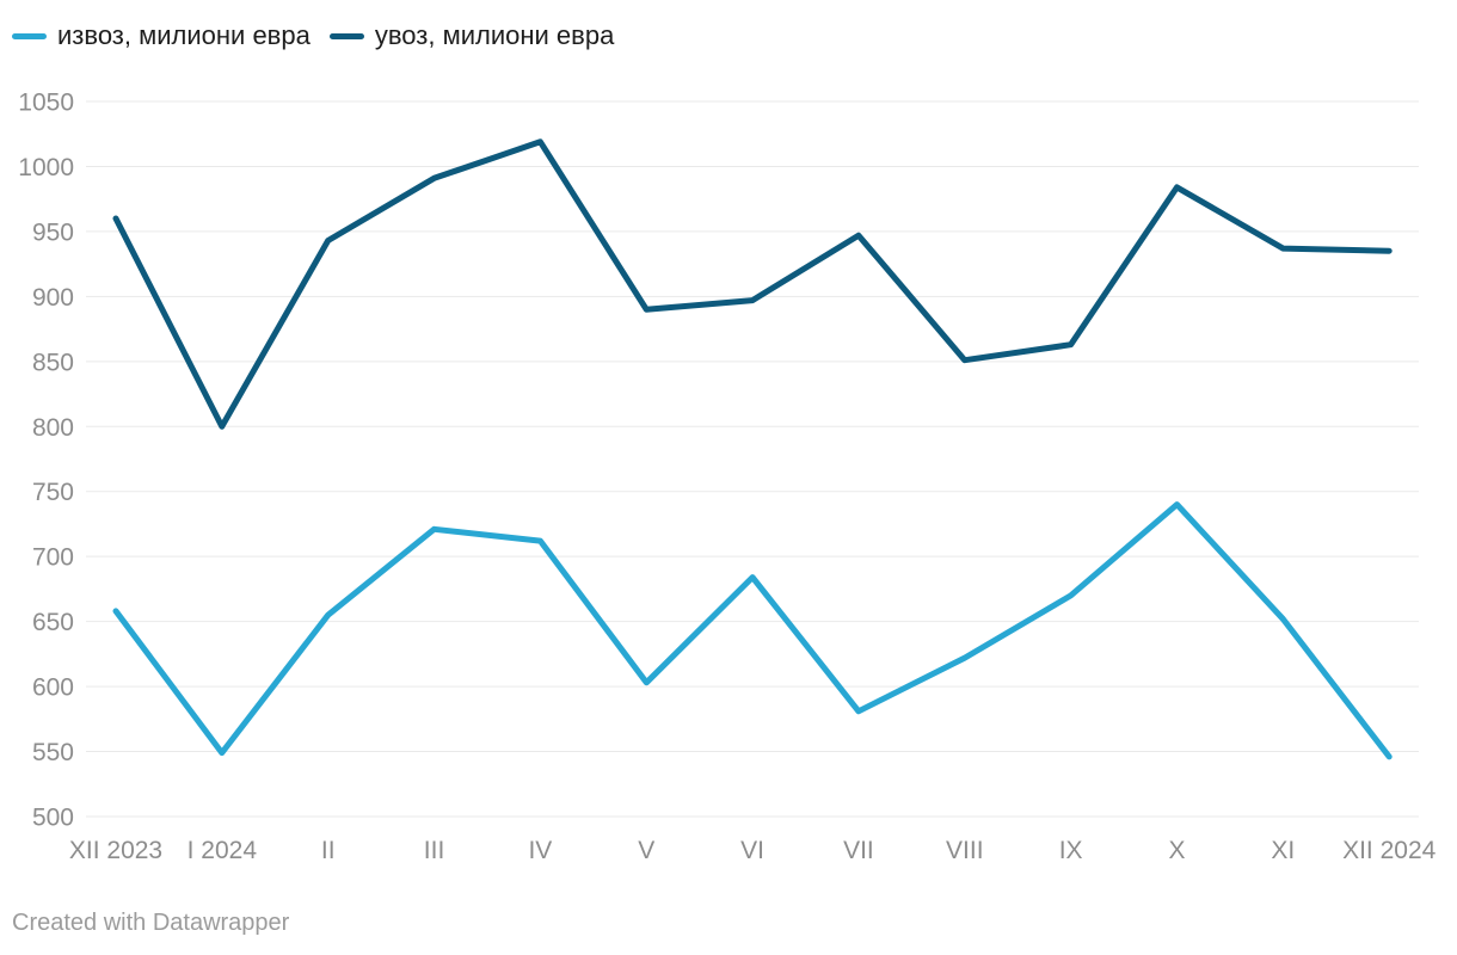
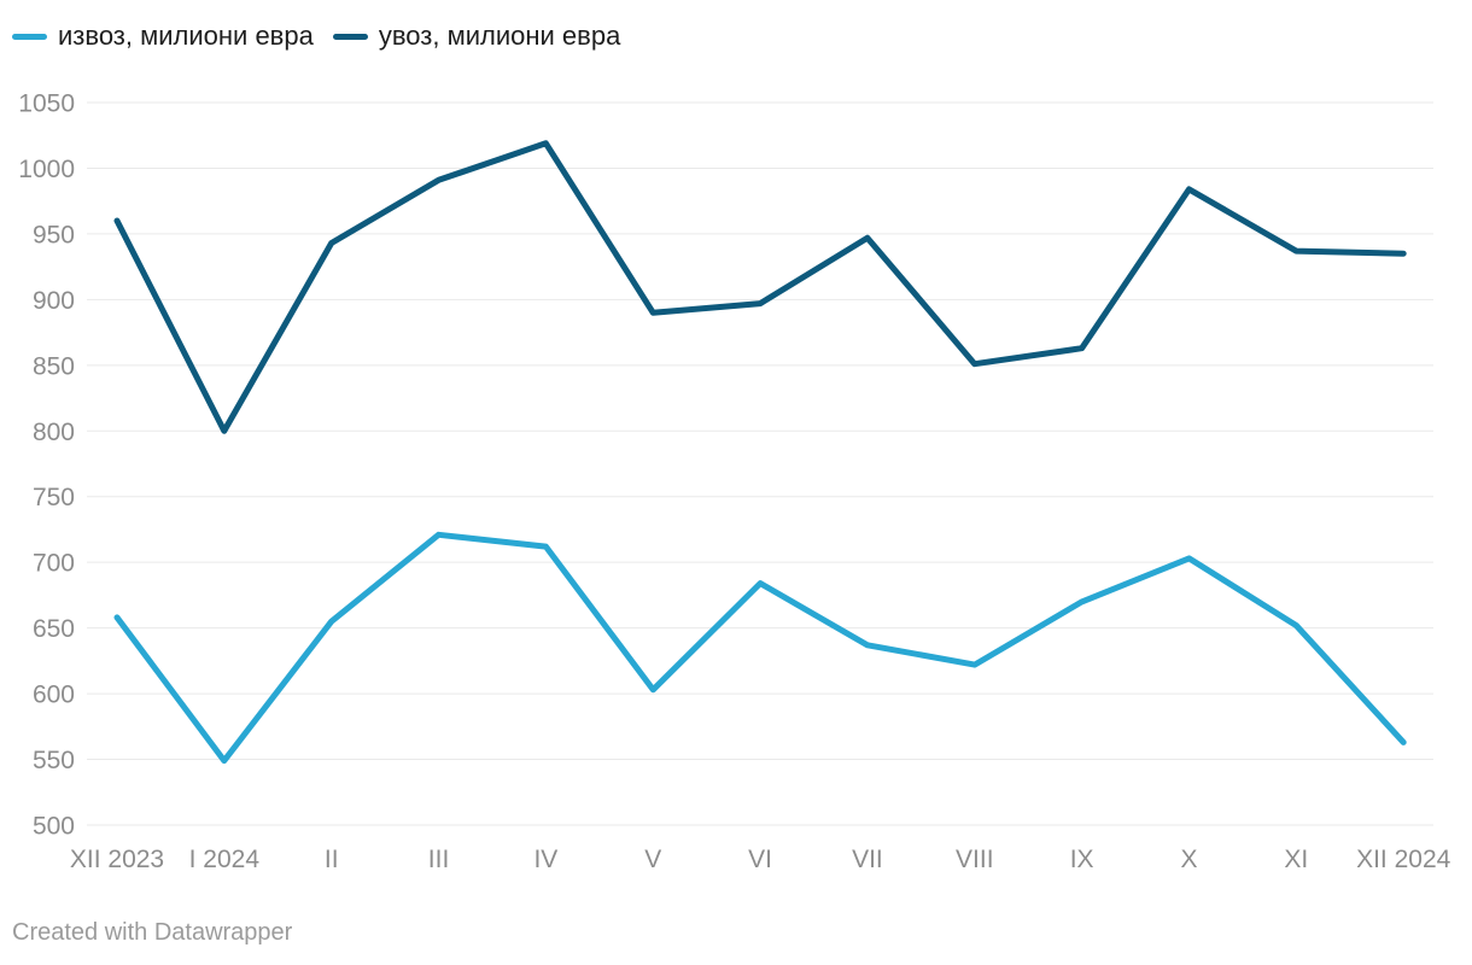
извоз, милиони евра/VII: 581 -> 637
извоз, милиони евра/X: 740 -> 703
извоз, милиони евра/XII 2024: 546 -> 563
